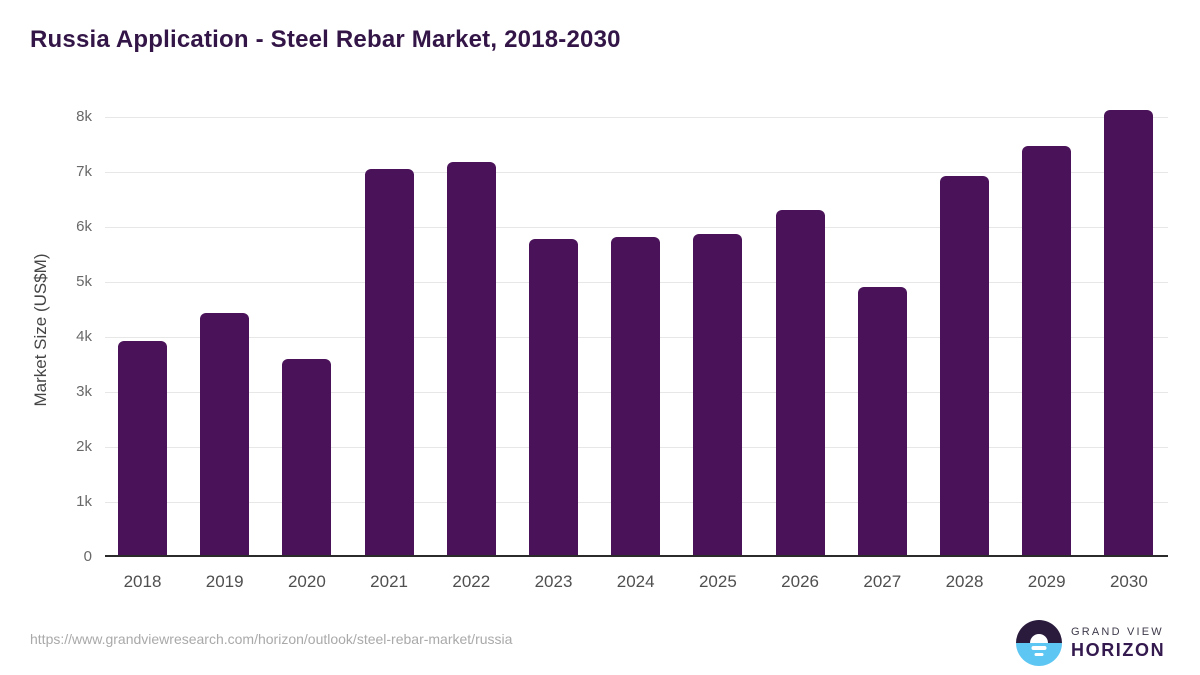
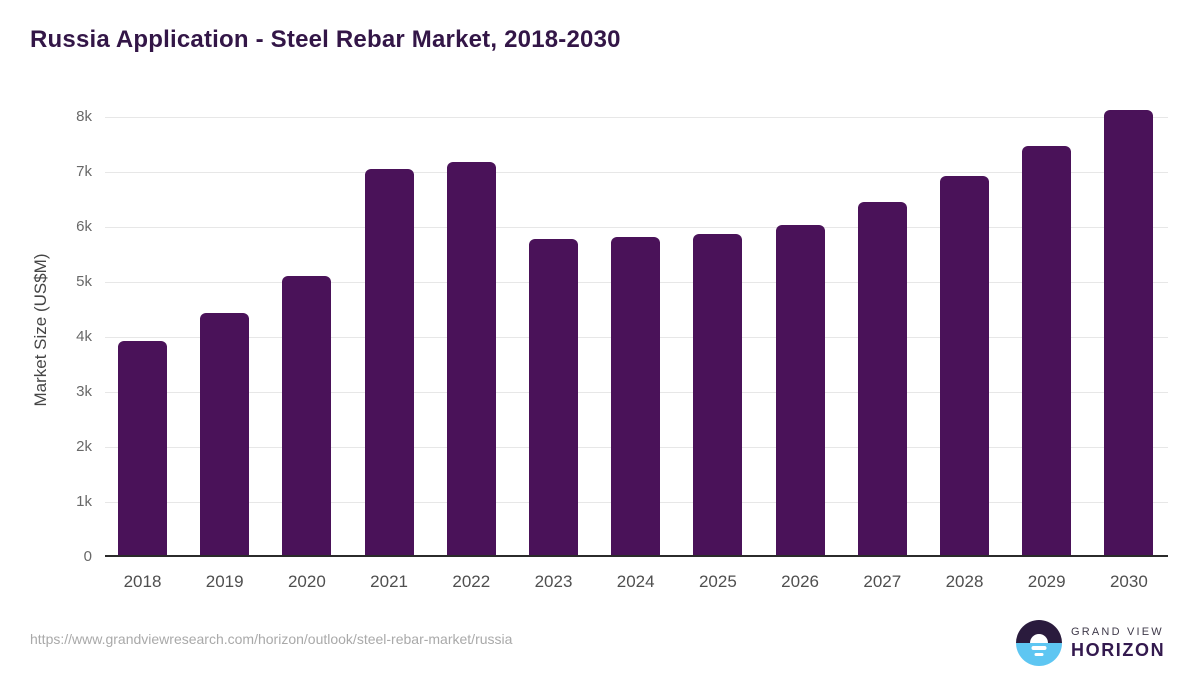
2020: 3.6k -> 5.1k
2026: 6.3k -> 6.0k
2027: 4.9k -> 6.5k
